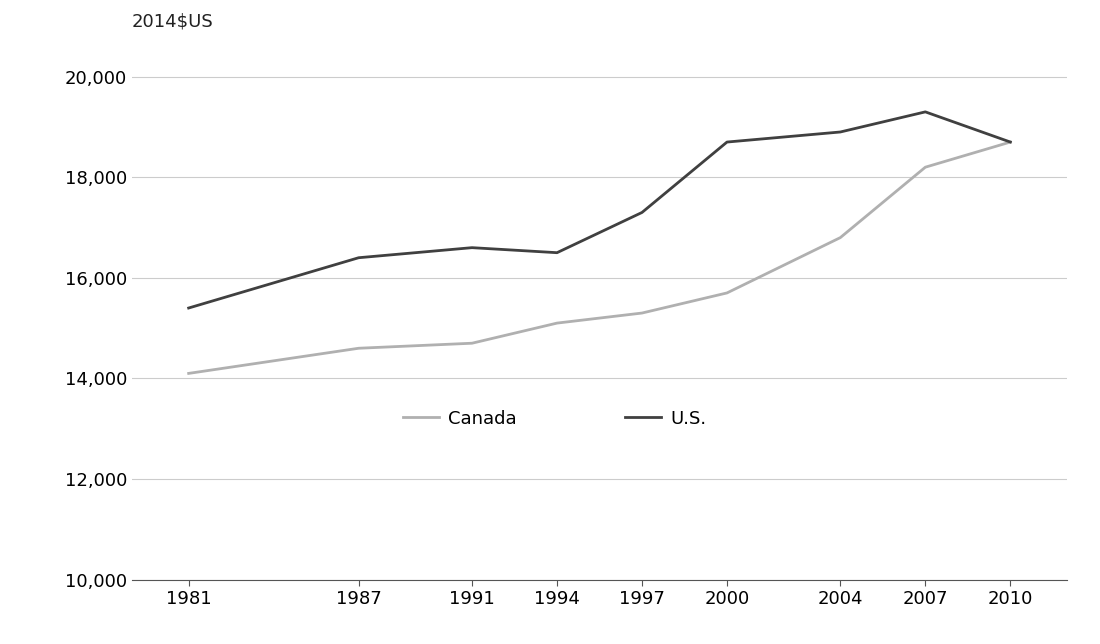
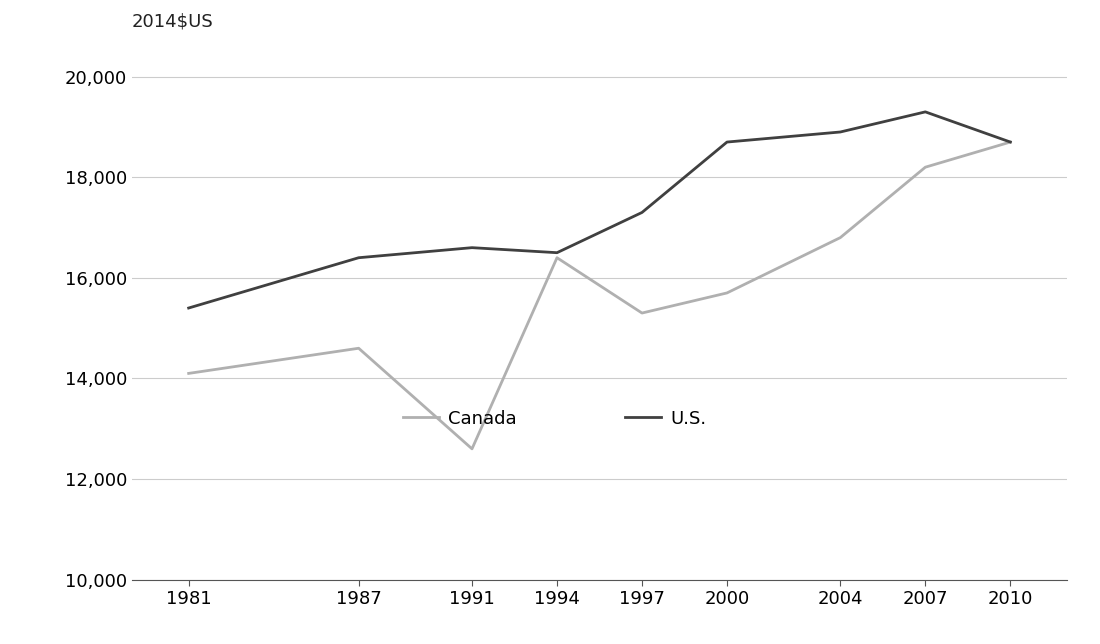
Canada/1991: 14,700 -> 12,600
Canada/1994: 15,100 -> 16,400
